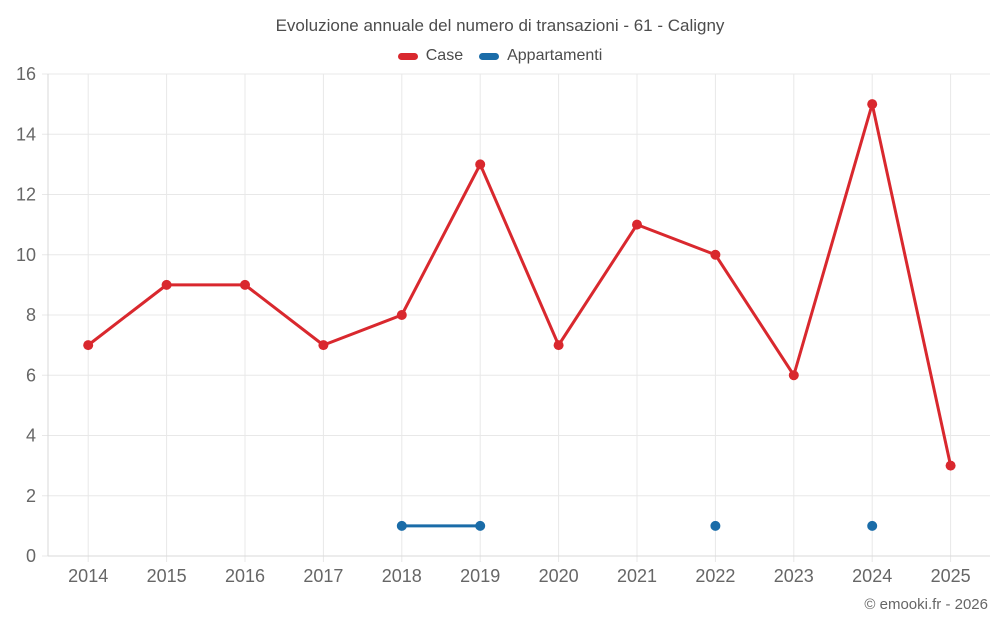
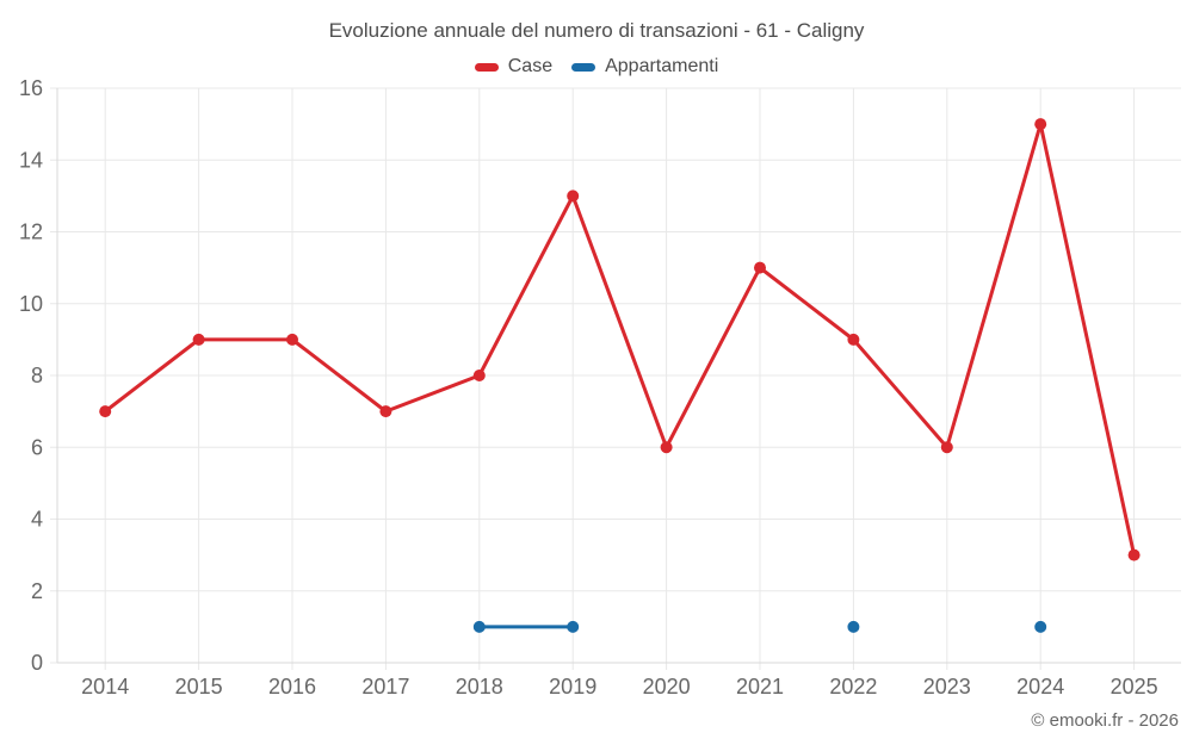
Case/2020: 7 -> 6
Case/2022: 10 -> 9
